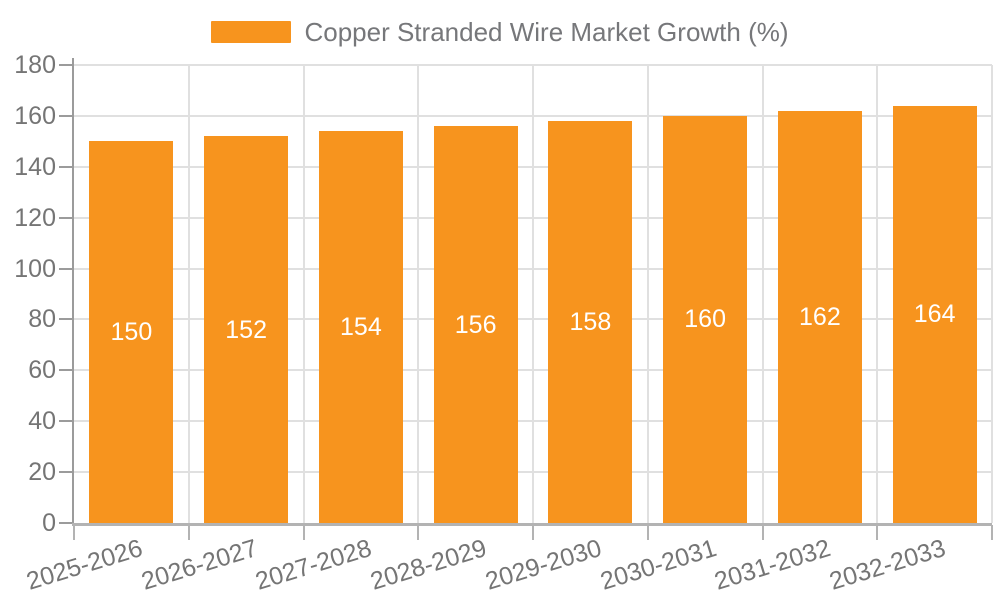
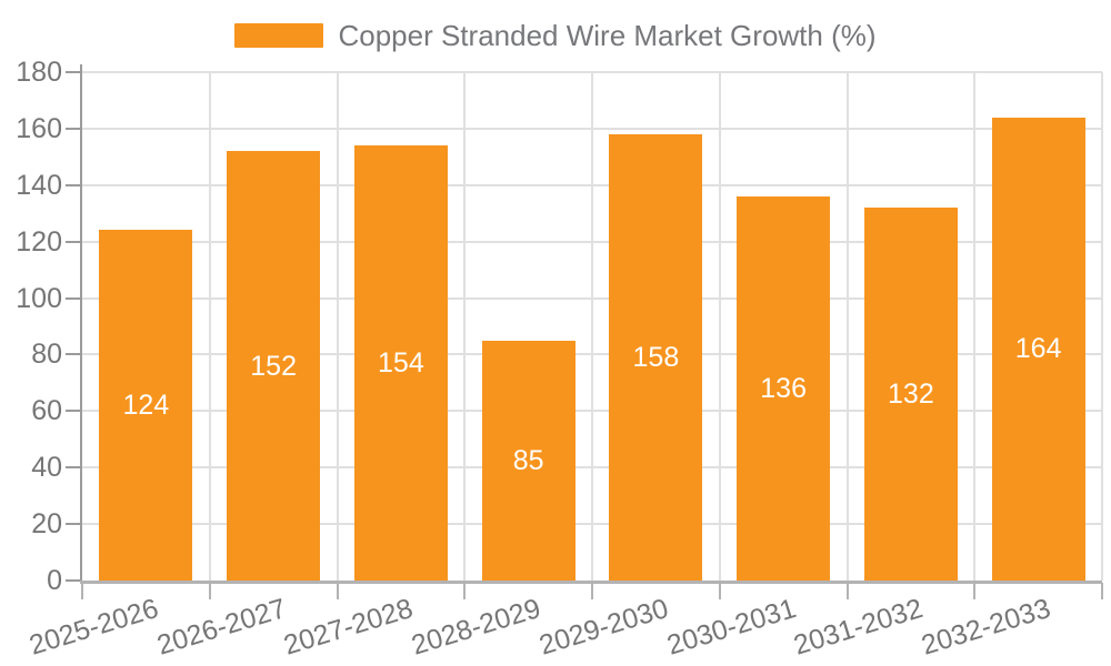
2025-2026: 150 -> 124
2028-2029: 156 -> 85
2030-2031: 160 -> 136
2031-2032: 162 -> 132
